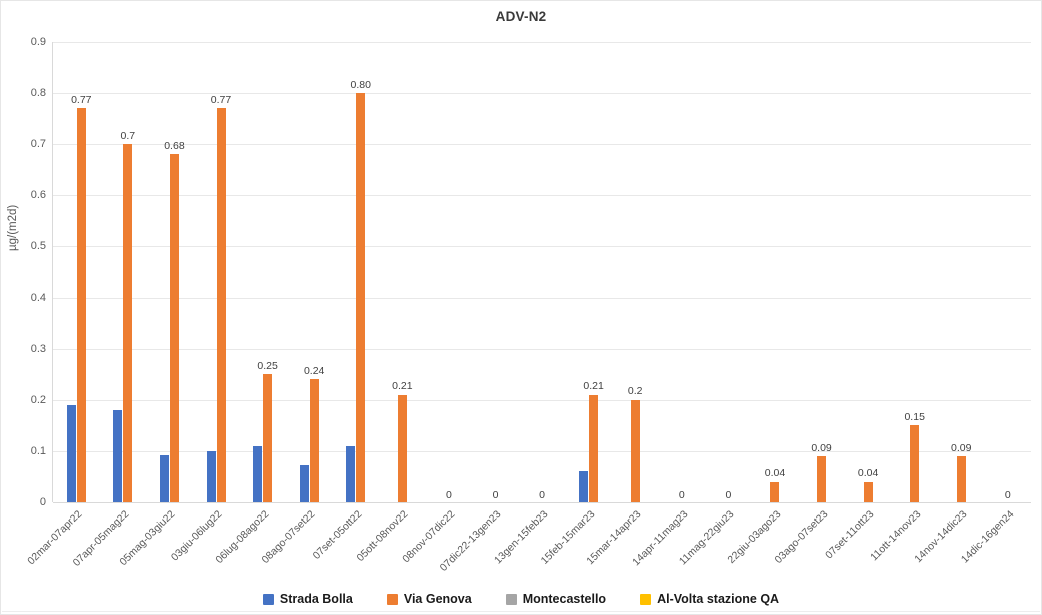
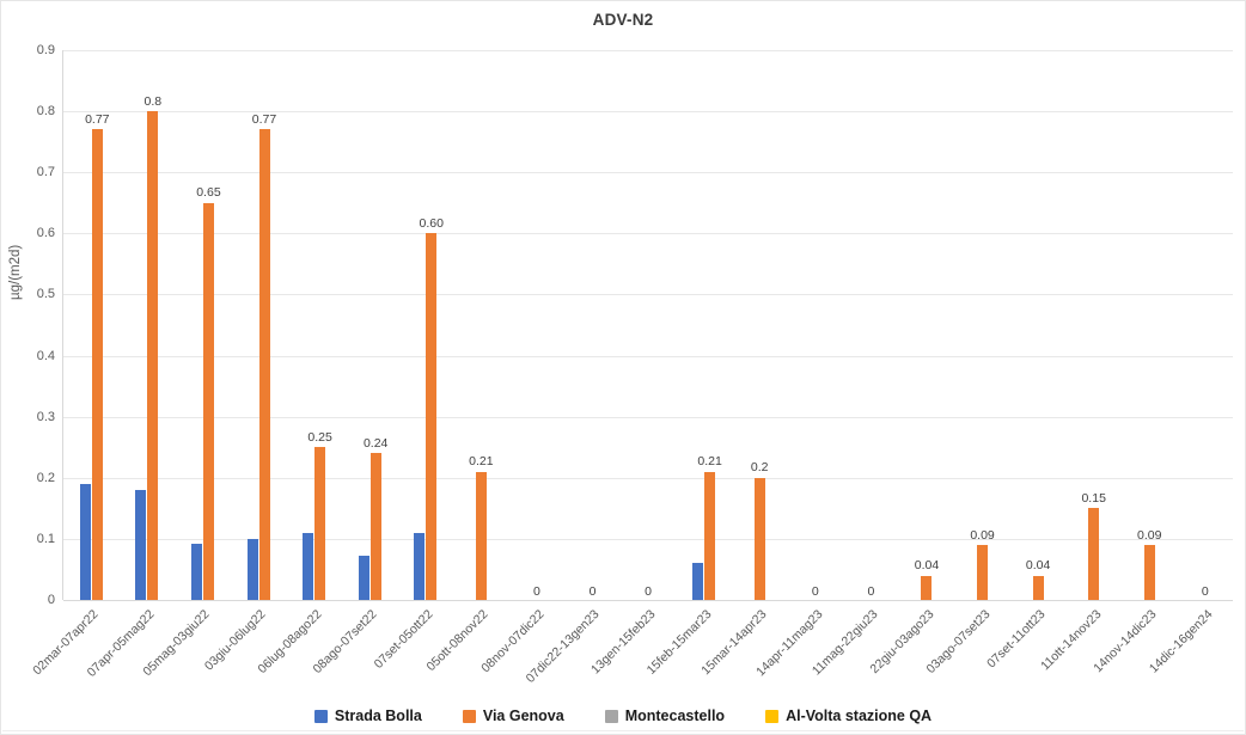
Via Genova/07apr-05mag22: 0.7 -> 0.8
Via Genova/05mag-03giu22: 0.68 -> 0.65
Via Genova/07set-05ott22: 0.80 -> 0.60
